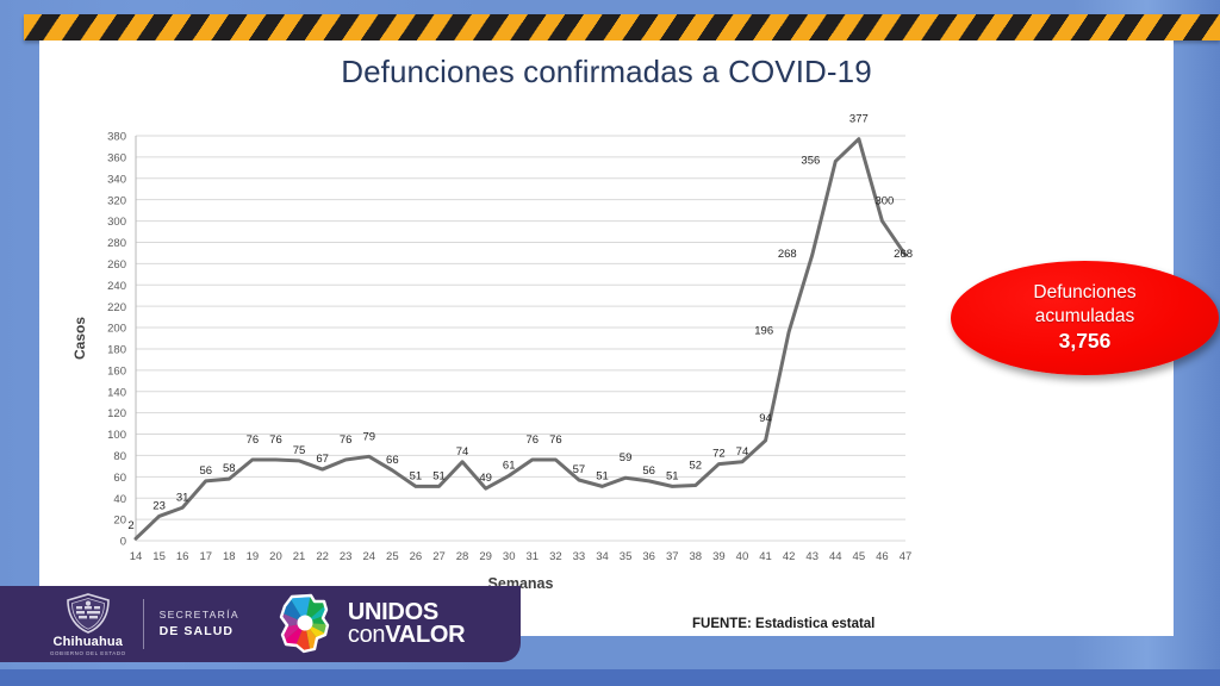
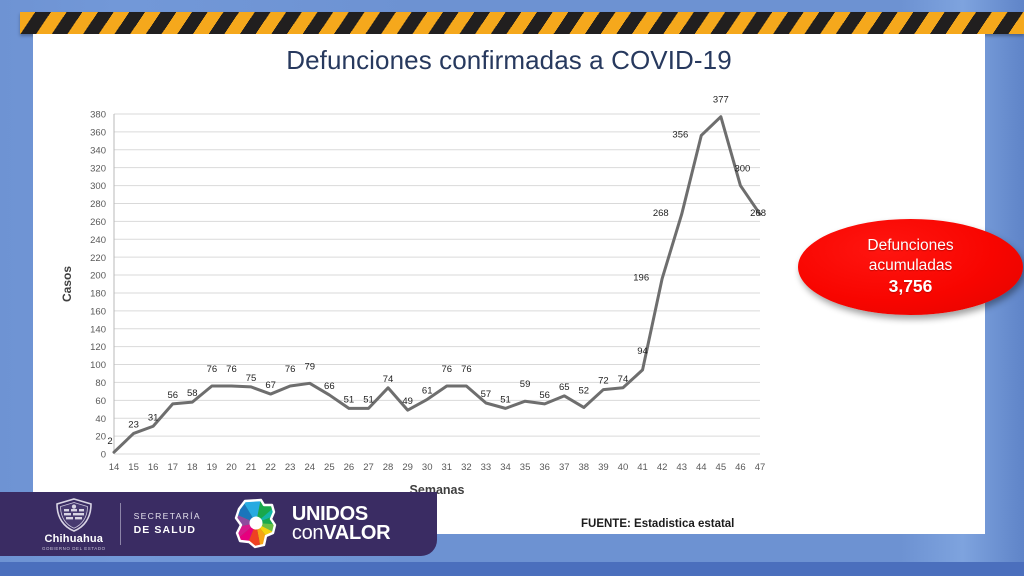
37: 51 -> 65
